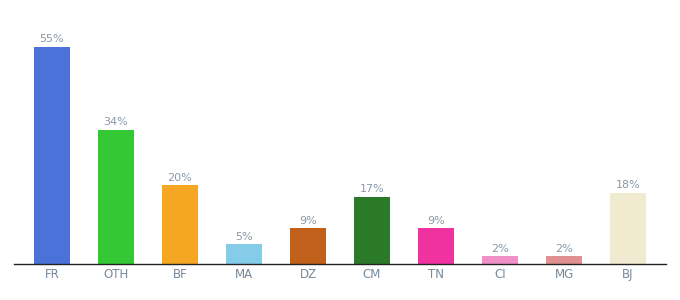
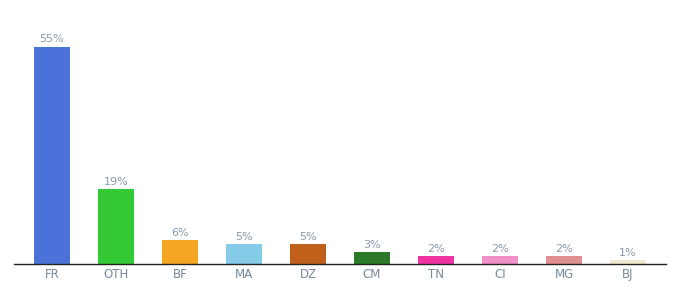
OTH: 34% -> 19%
BF: 20% -> 6%
DZ: 9% -> 5%
CM: 17% -> 3%
TN: 9% -> 2%
BJ: 18% -> 1%
